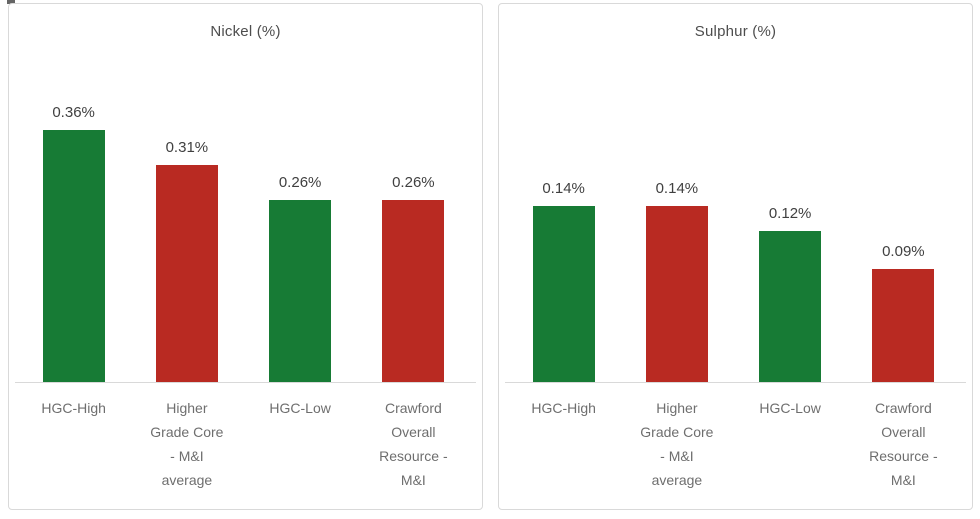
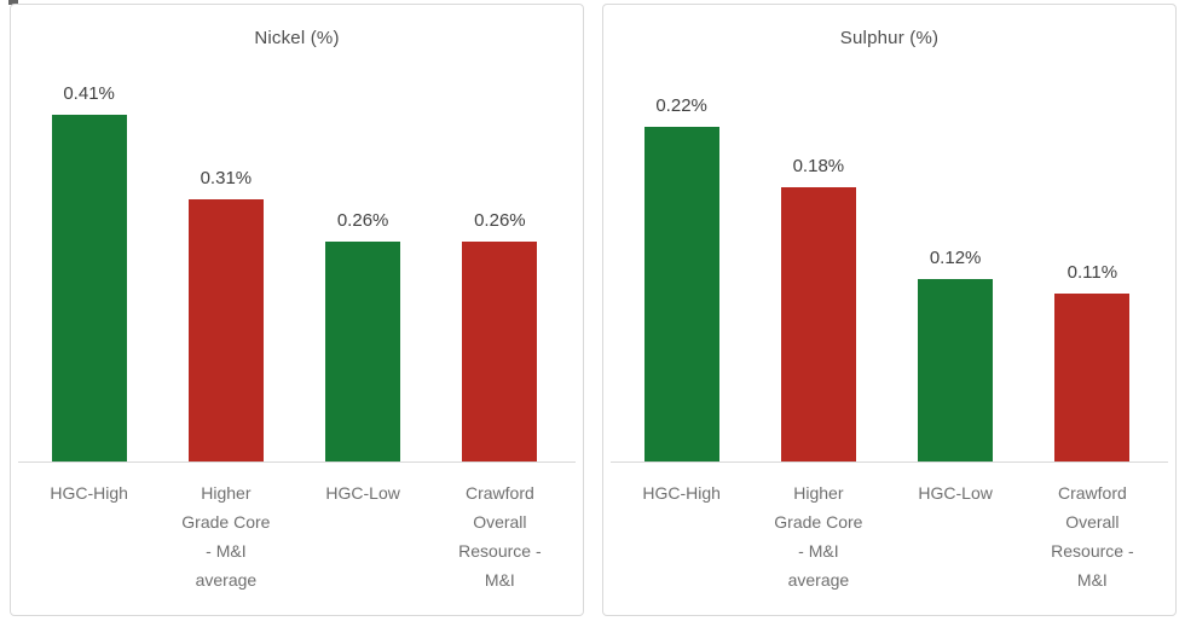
Nickel (%)/HGC-High: 0.36% -> 0.41%
Sulphur (%)/HGC-High: 0.14% -> 0.22%
Sulphur (%)/Higher Grade Core - M&I average: 0.14% -> 0.18%
Sulphur (%)/Crawford Overall Resource - M&I: 0.09% -> 0.11%
